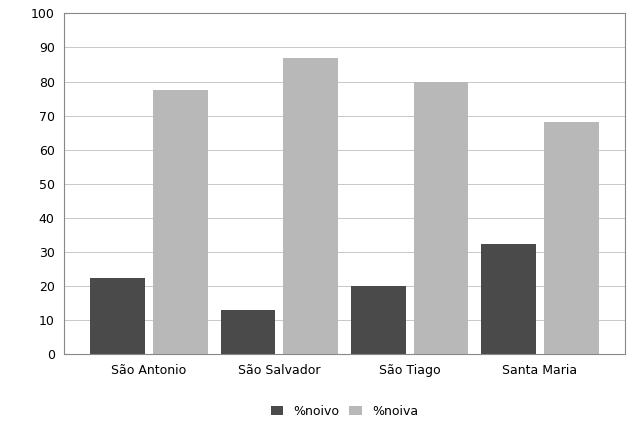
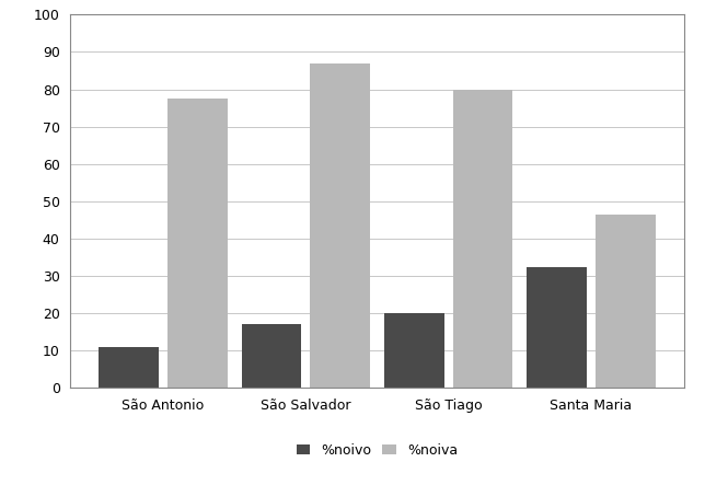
%noivo/São Antonio: 22.5 -> 11.0
%noivo/São Salvador: 13.0 -> 17.0
%noiva/Santa Maria: 68.0 -> 46.5
